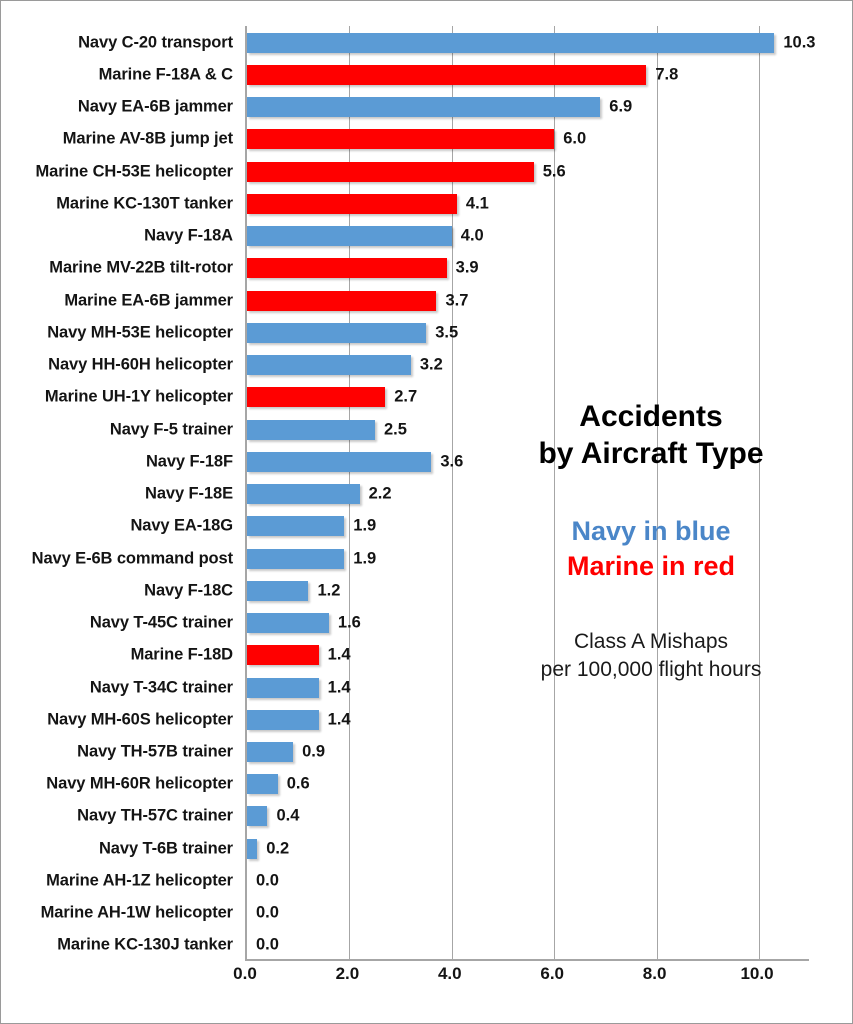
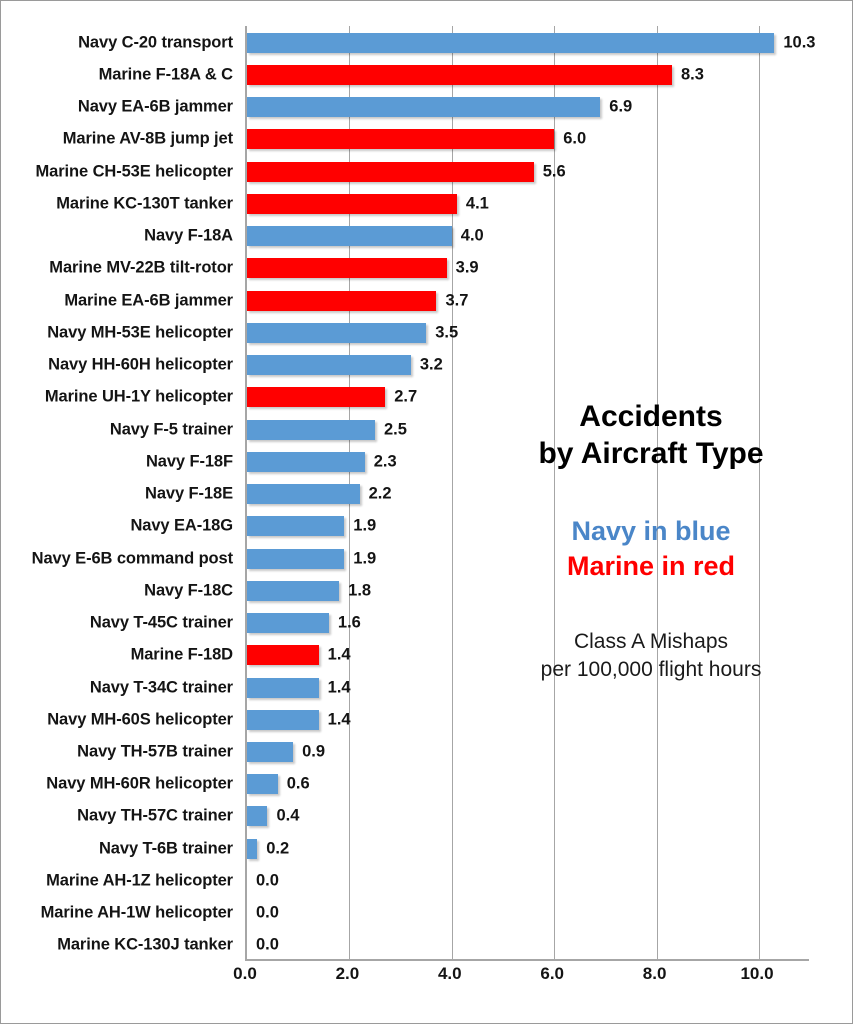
Marine F-18A & C: 7.8 -> 8.3
Navy F-18F: 3.6 -> 2.3
Navy F-18C: 1.2 -> 1.8
